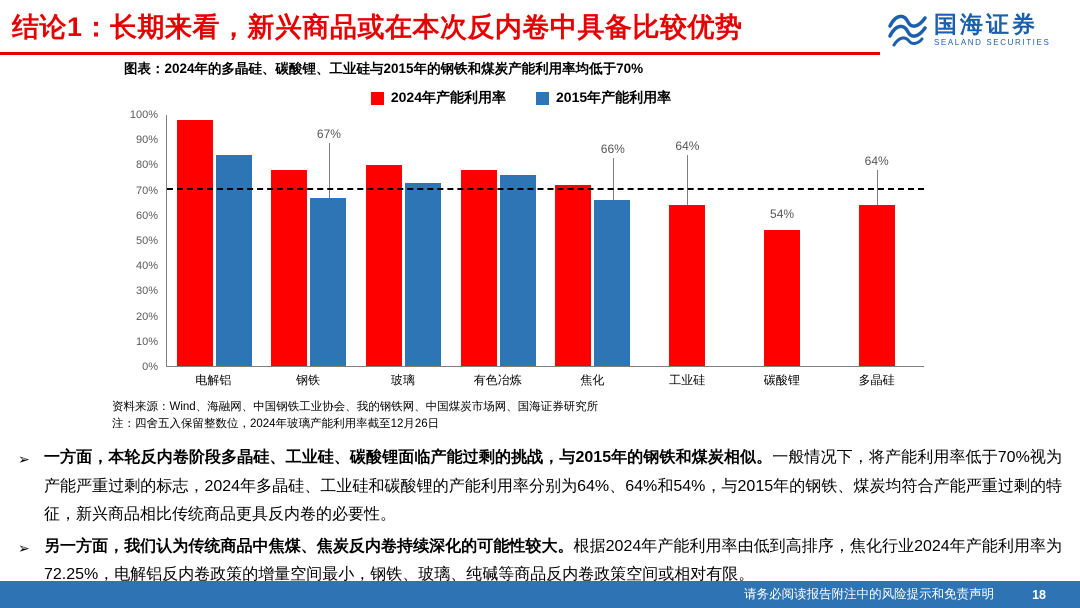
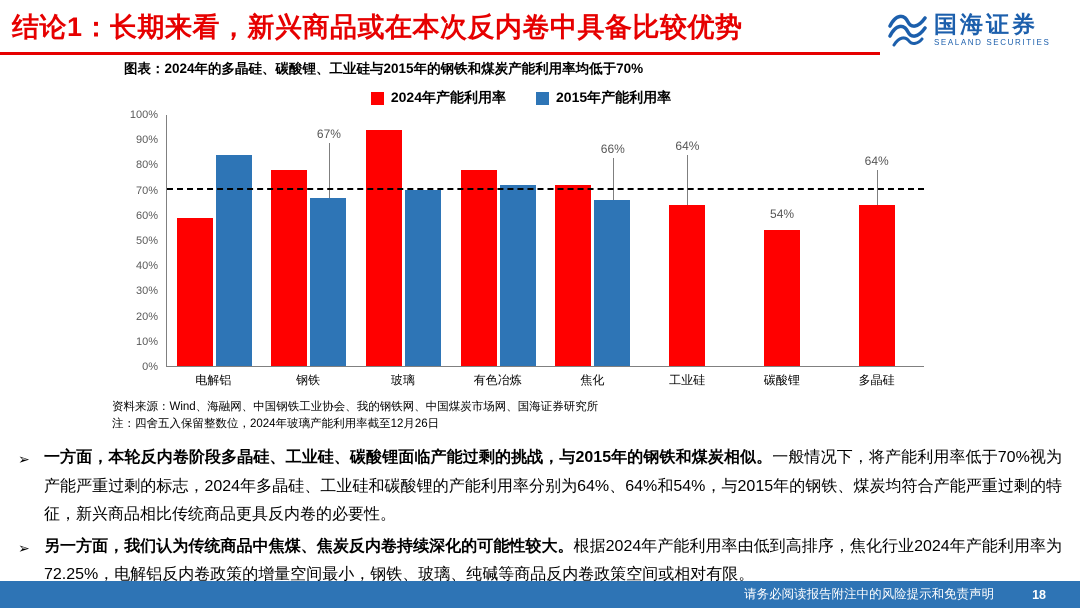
2024年产能利用率/电解铝: 98% -> 59%
2024年产能利用率/玻璃: 80% -> 94%
2015年产能利用率/玻璃: 73% -> 70%
2015年产能利用率/有色冶炼: 76% -> 72%
